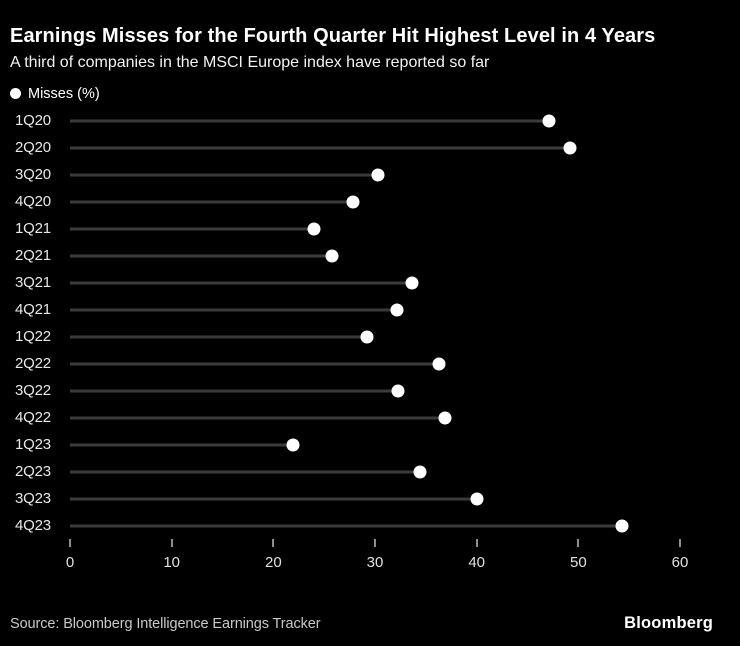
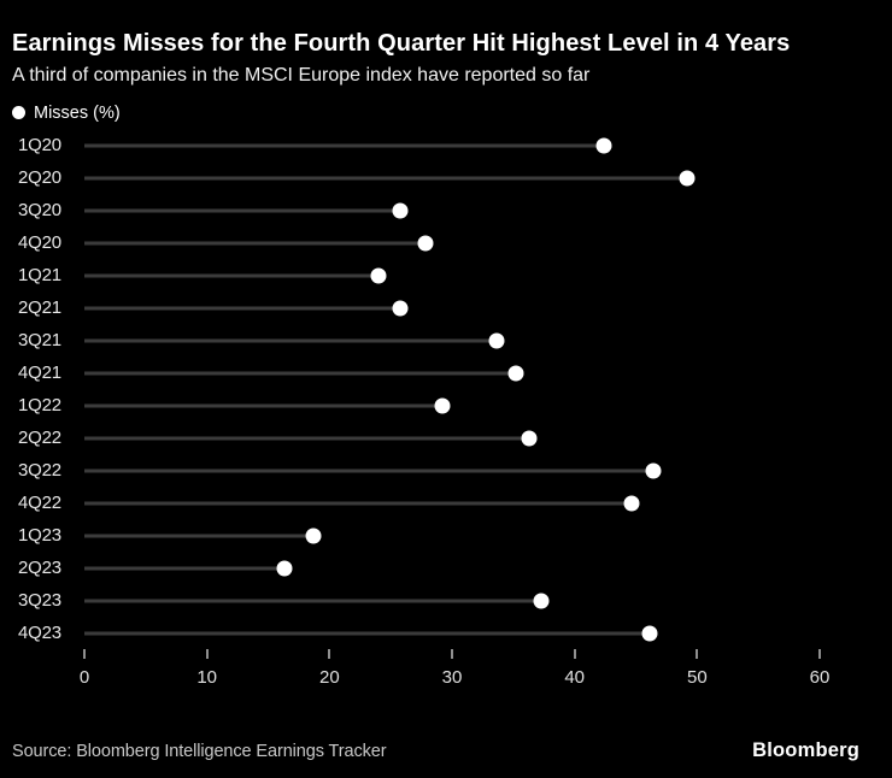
1Q20: 47.1 -> 42.4
3Q20: 30.3 -> 25.8
4Q21: 32.2 -> 35.2
3Q22: 32.3 -> 46.4
4Q22: 36.9 -> 44.7
1Q23: 21.9 -> 18.7
2Q23: 34.4 -> 16.3
3Q23: 40.0 -> 37.3
4Q23: 54.3 -> 46.1
